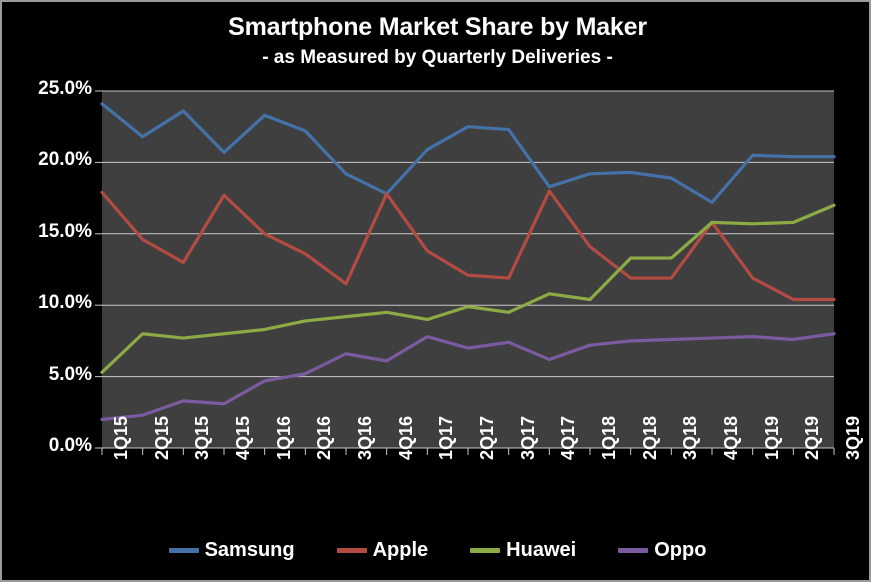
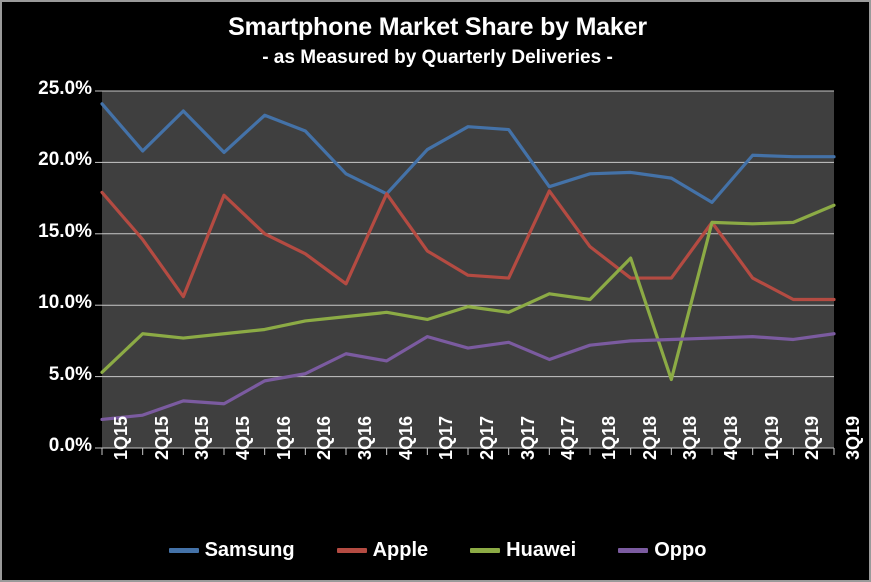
Samsung/2Q15: 21.8% -> 20.8%
Apple/3Q15: 13.0% -> 10.6%
Huawei/3Q18: 13.3% -> 4.8%
